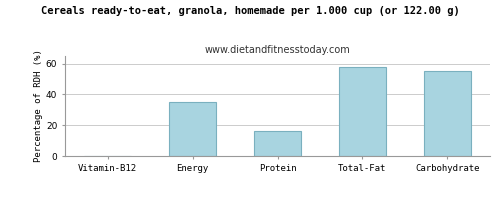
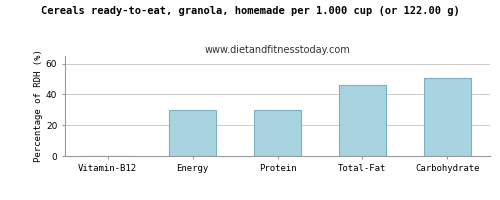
Energy: 35 -> 30
Protein: 16 -> 30
Total-Fat: 58 -> 46
Carbohydrate: 55 -> 51
